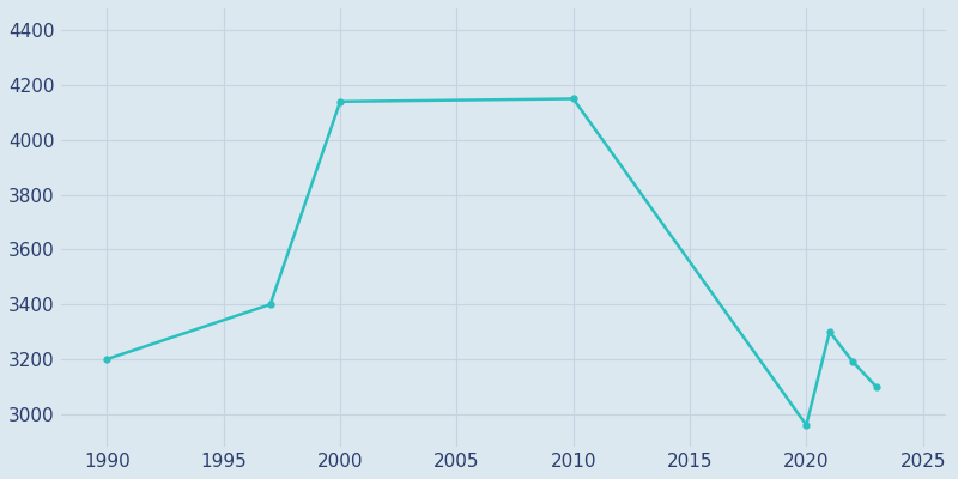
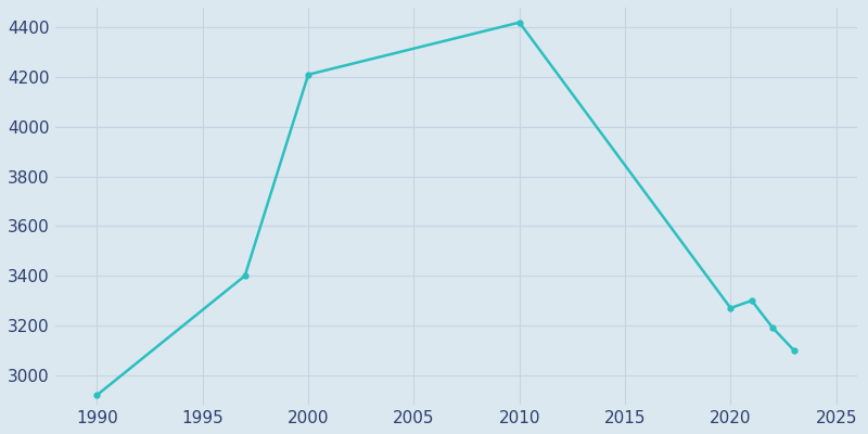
1990: 3200 -> 2920
2000: 4140 -> 4210
2010: 4150 -> 4420
2020: 2960 -> 3270
